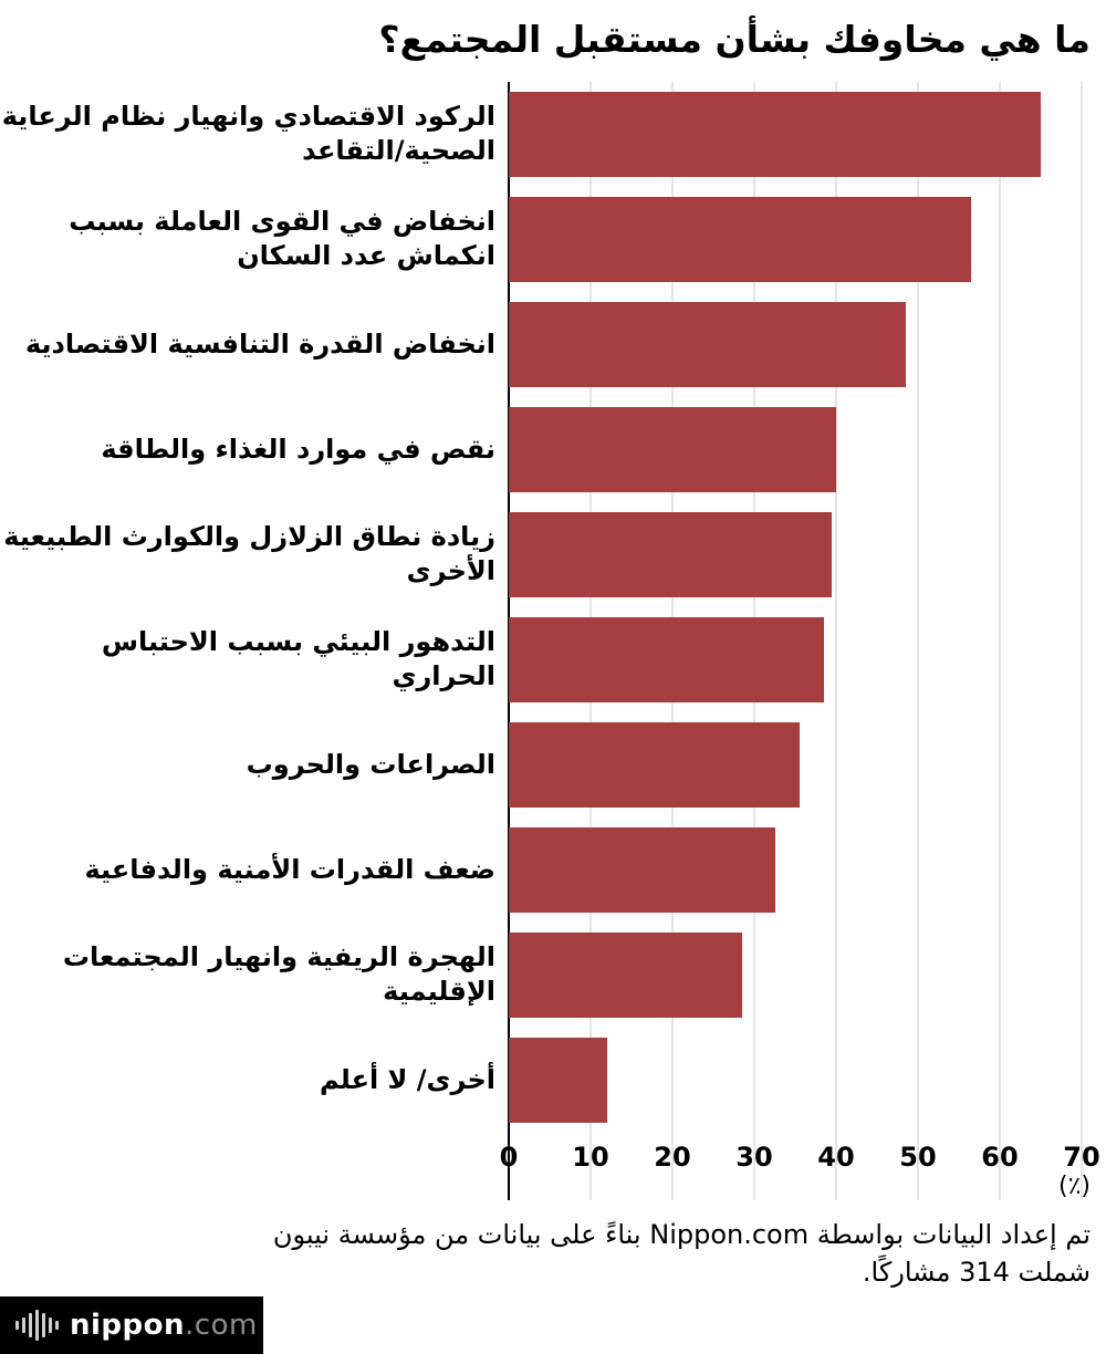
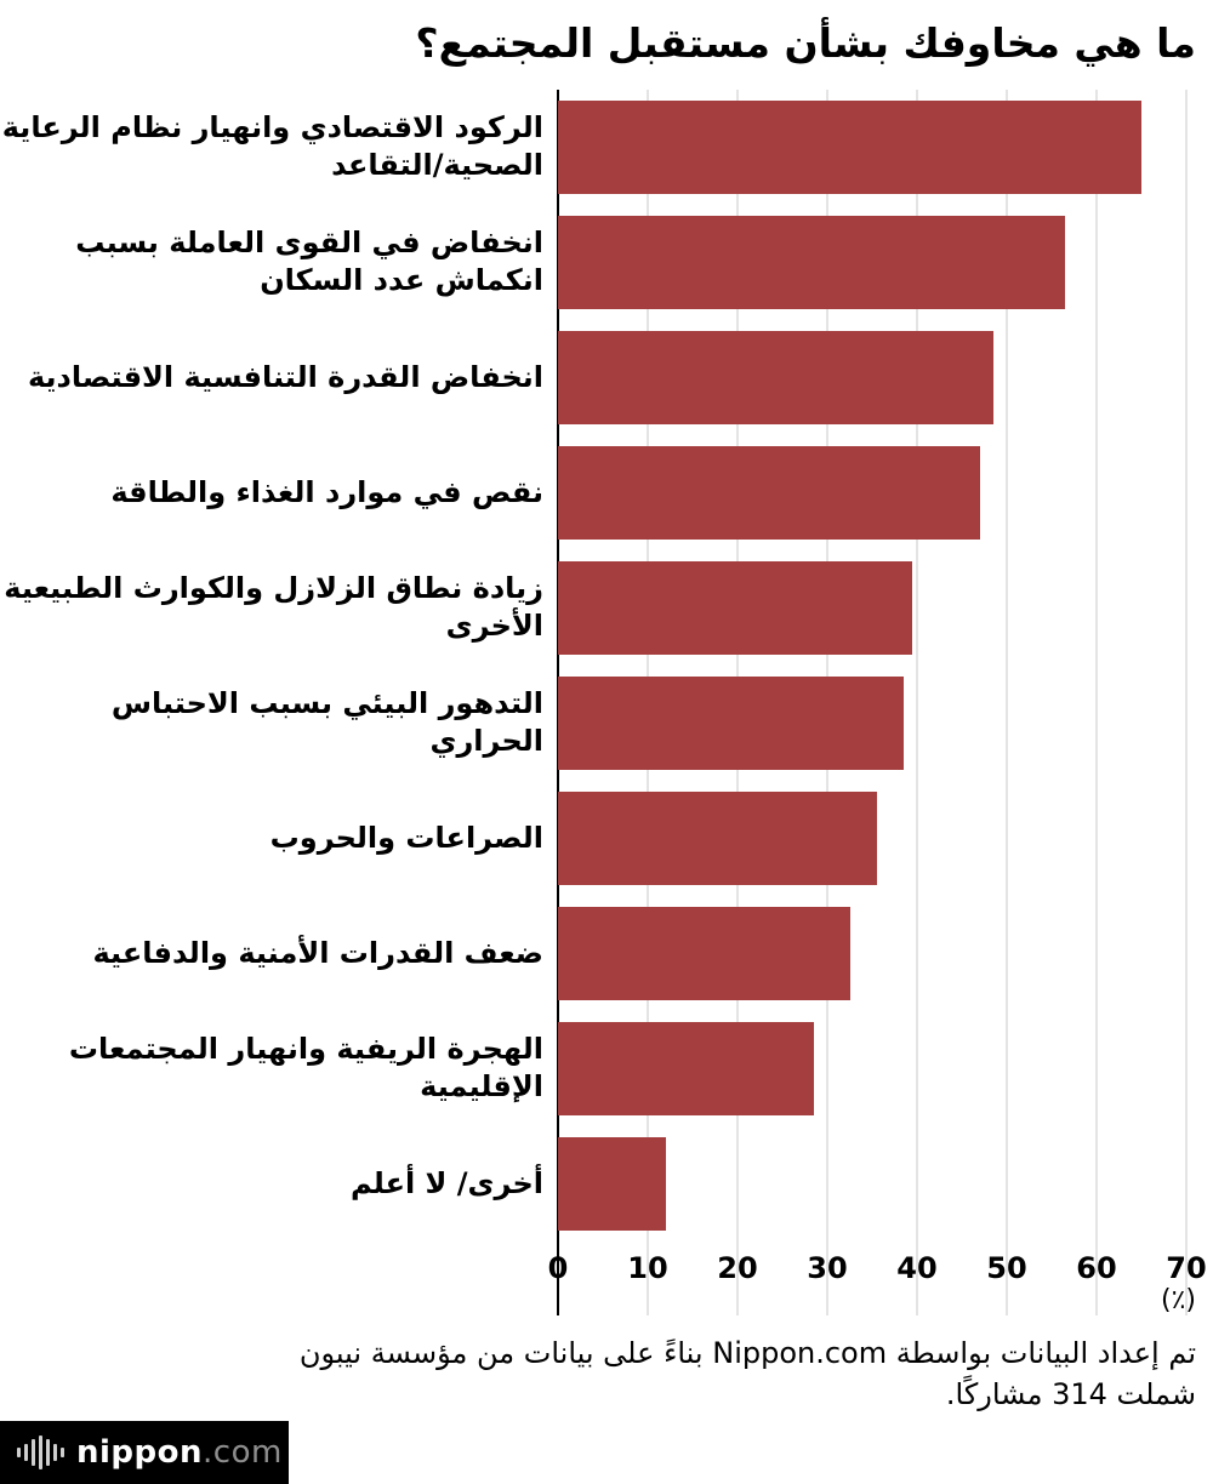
نقص في موارد الغذاء والطاقة: 40 -> 47
